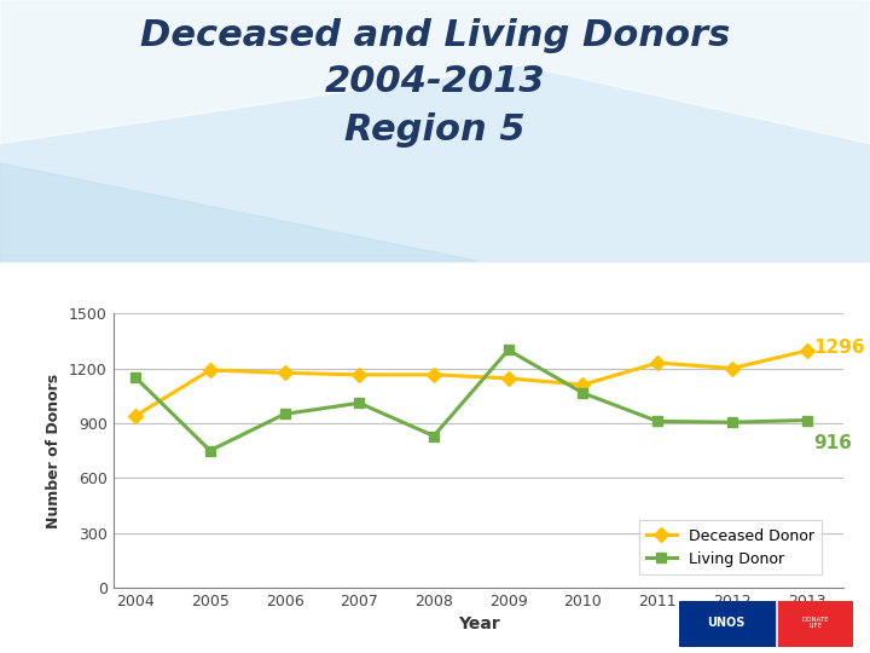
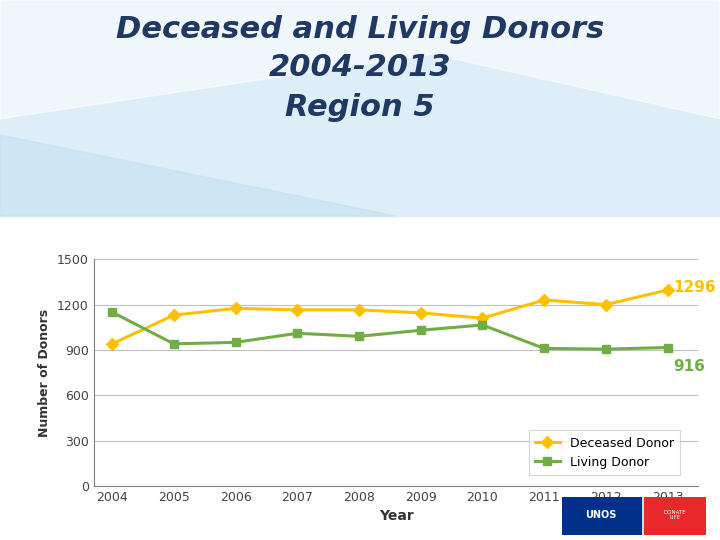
Deceased Donor/2005: 1190 -> 1130
Living Donor/2005: 750 -> 940
Living Donor/2008: 830 -> 990
Living Donor/2009: 1300 -> 1030
